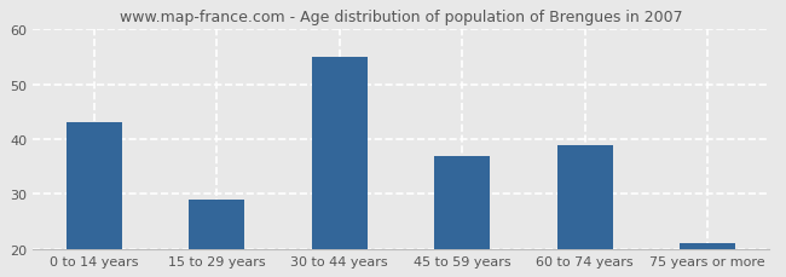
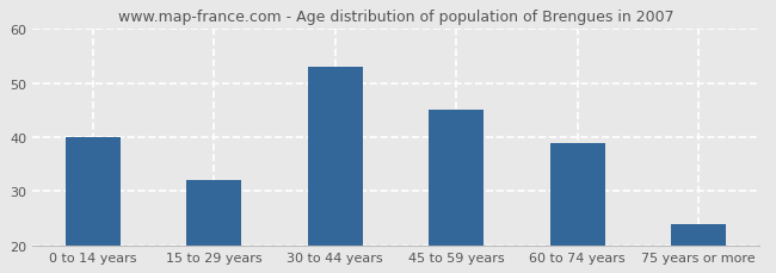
0 to 14 years: 43 -> 40
15 to 29 years: 29 -> 32
30 to 44 years: 55 -> 53
45 to 59 years: 37 -> 45
75 years or more: 21 -> 24
